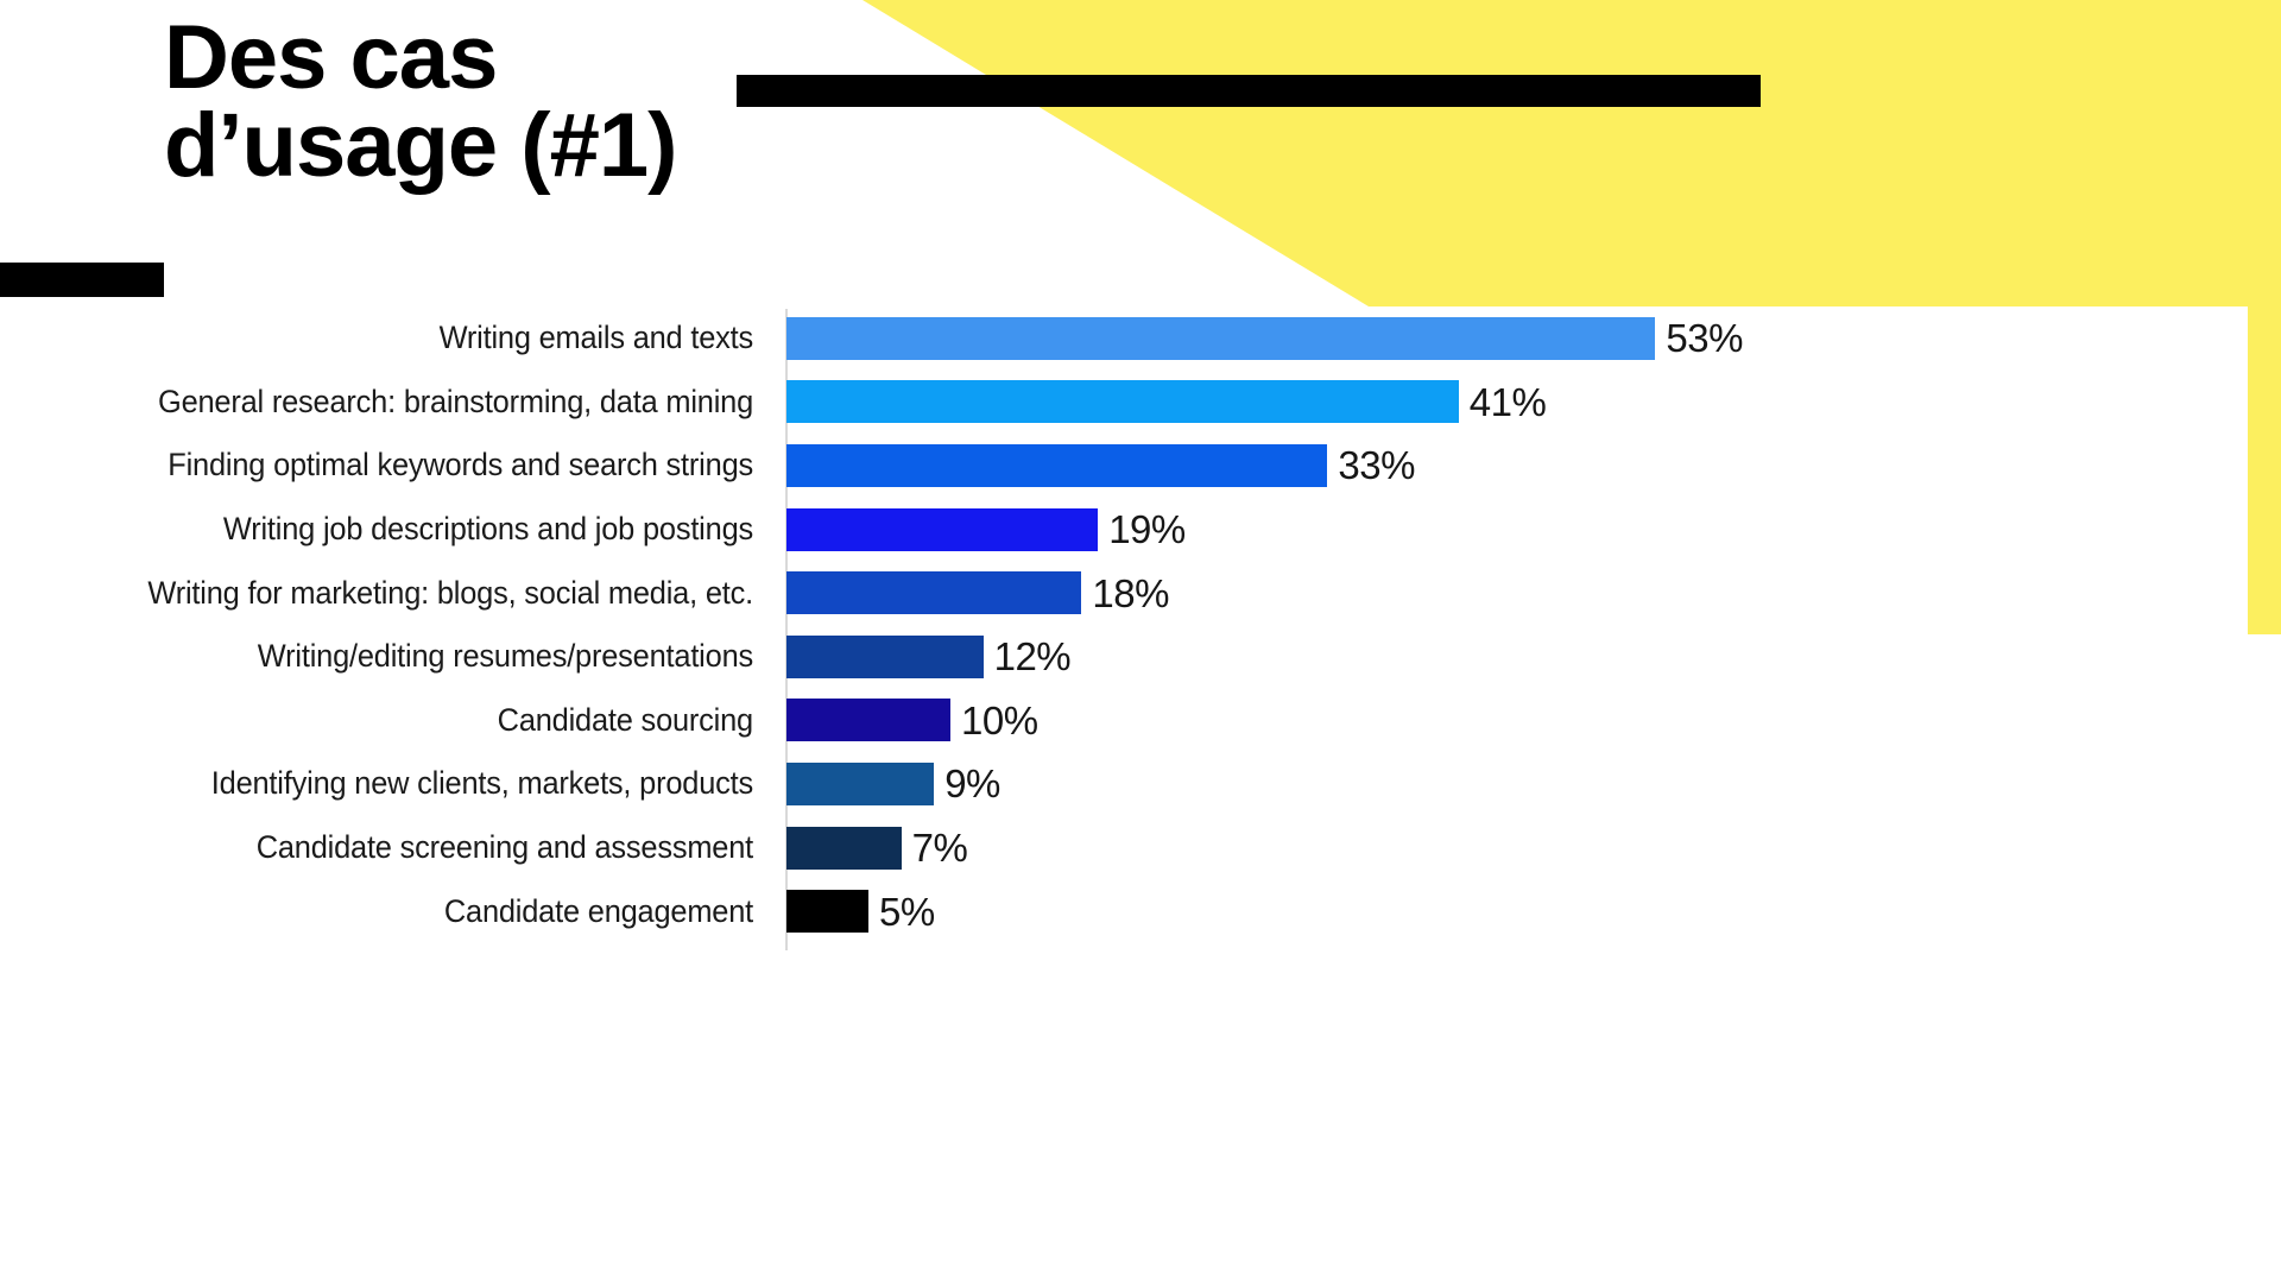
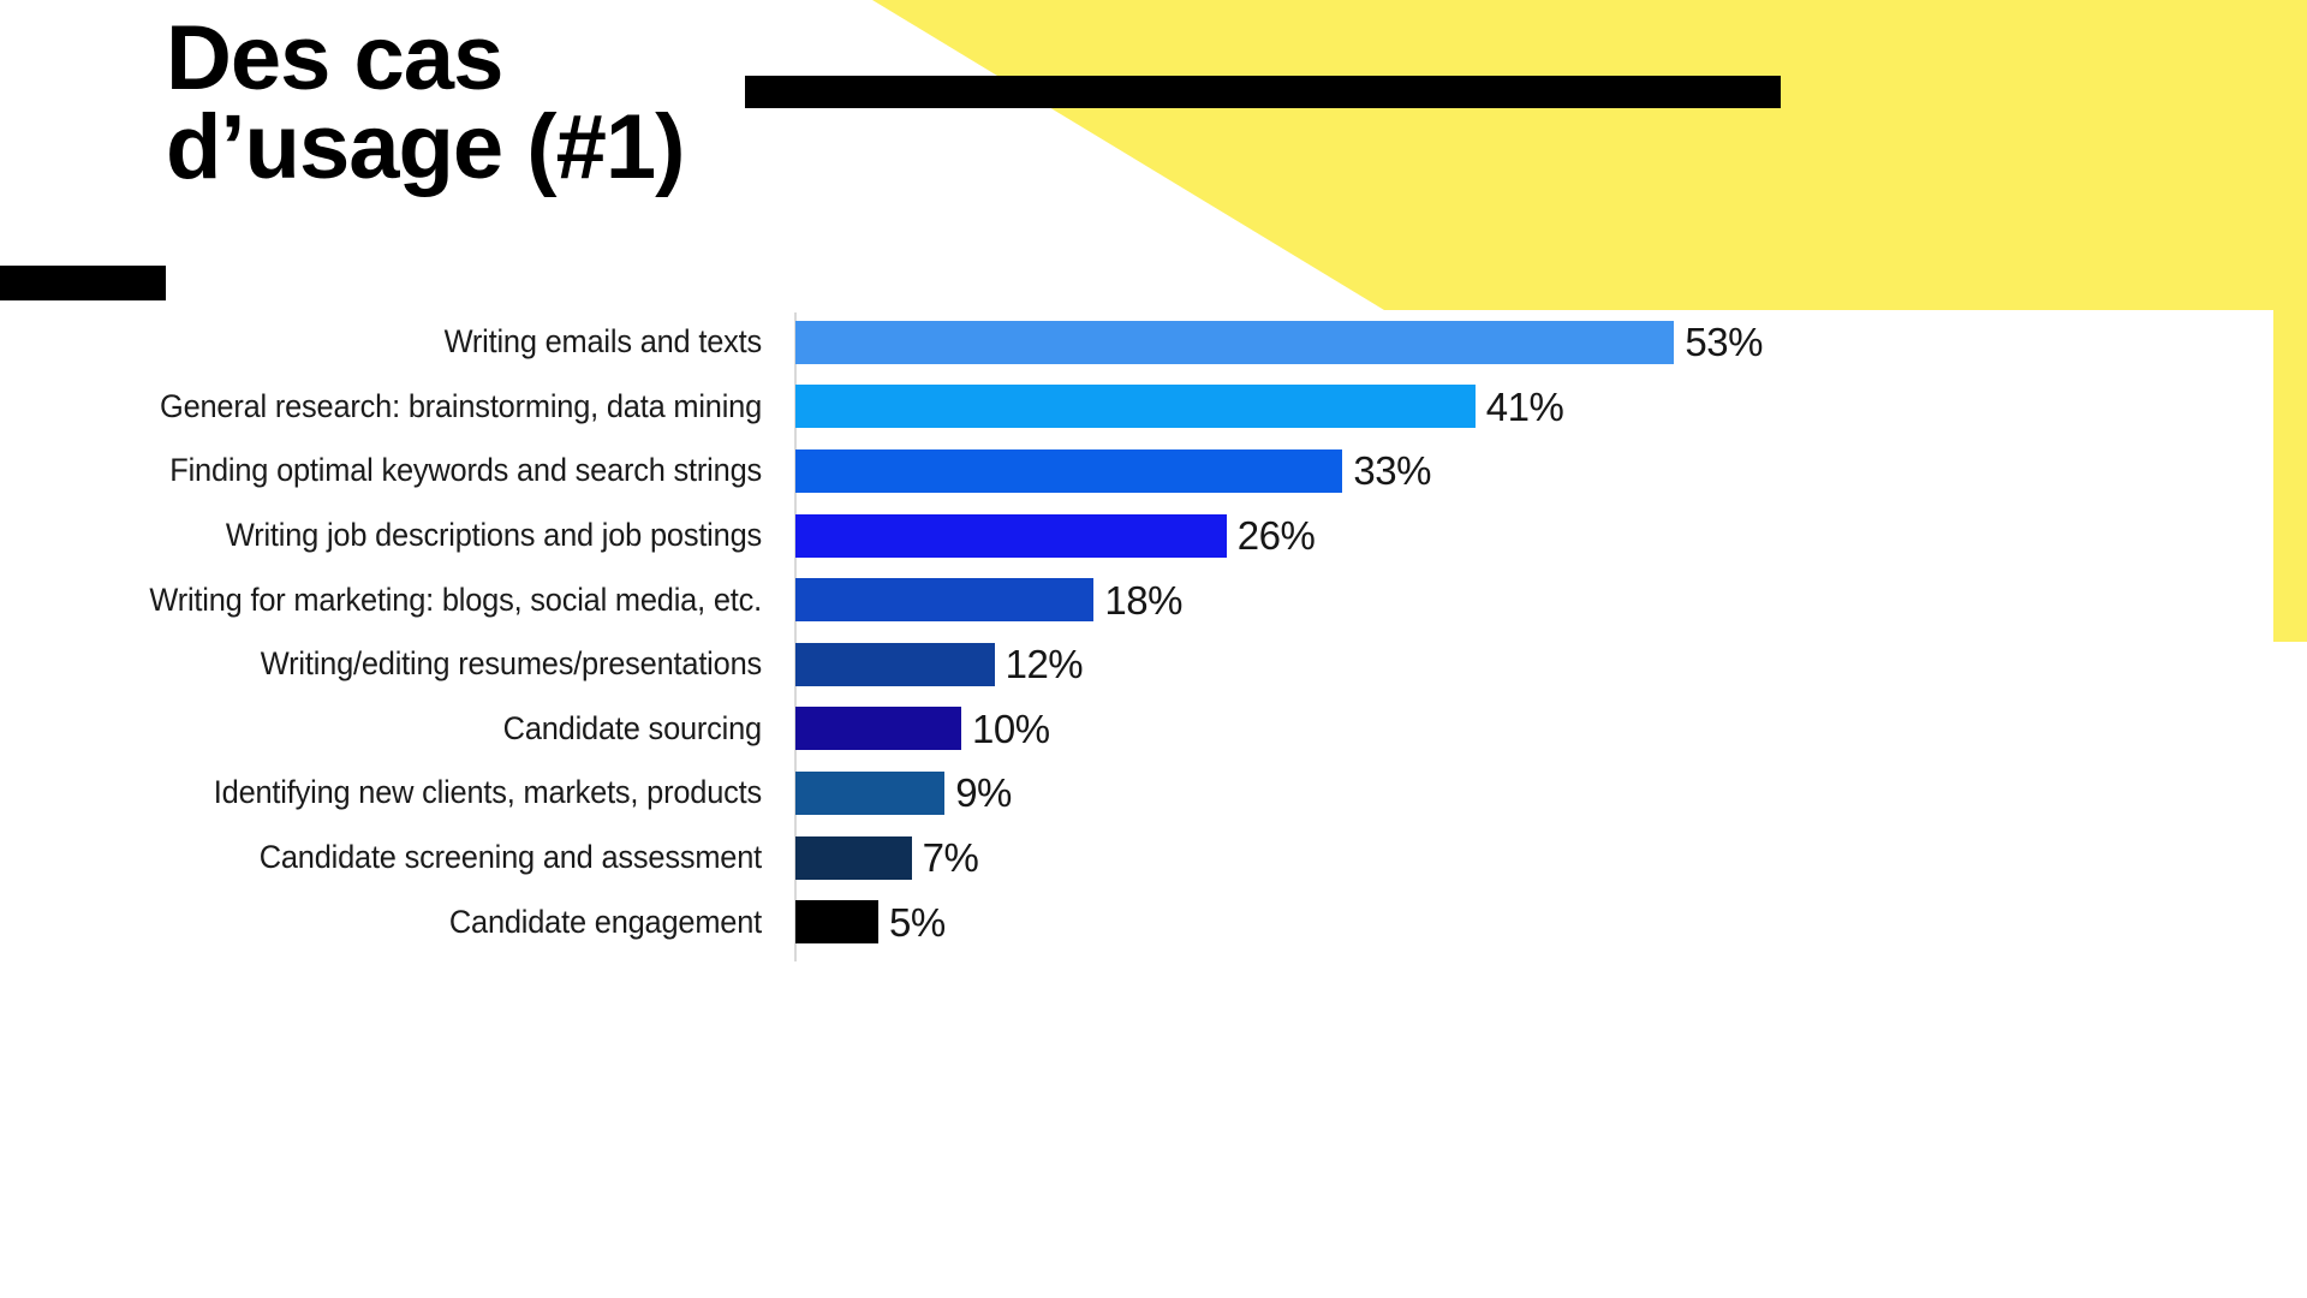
Writing job descriptions and job postings: 19% -> 26%
